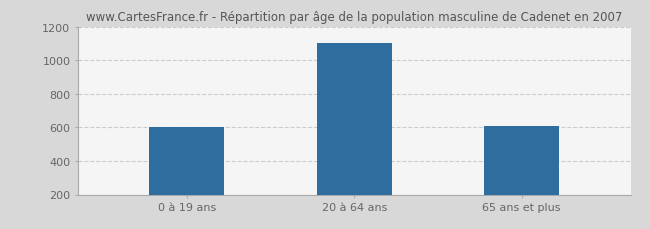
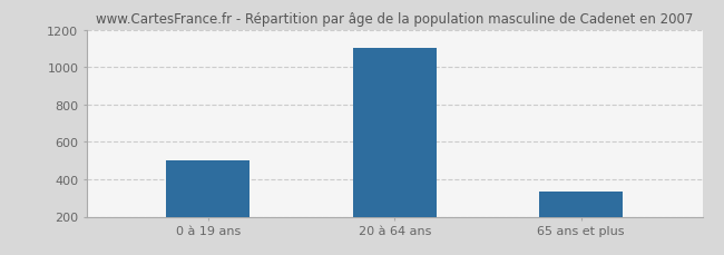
0 à 19 ans: 600 -> 500
65 ans et plus: 610 -> 340
